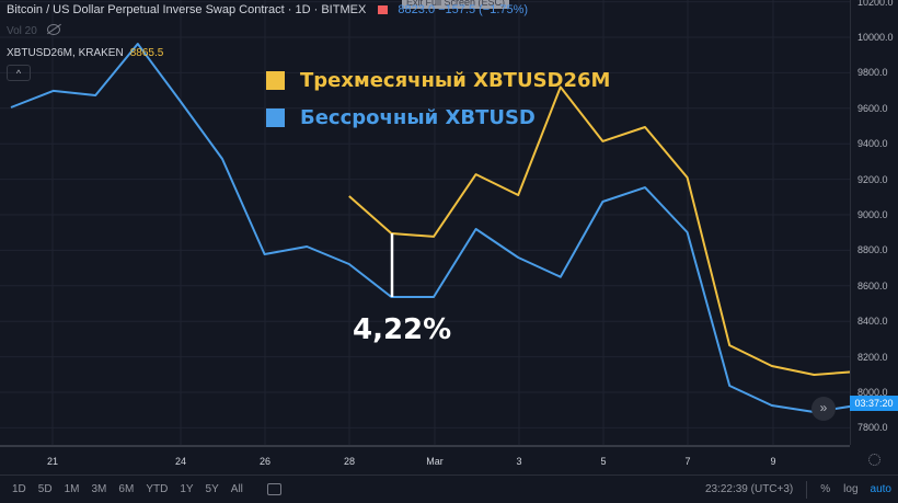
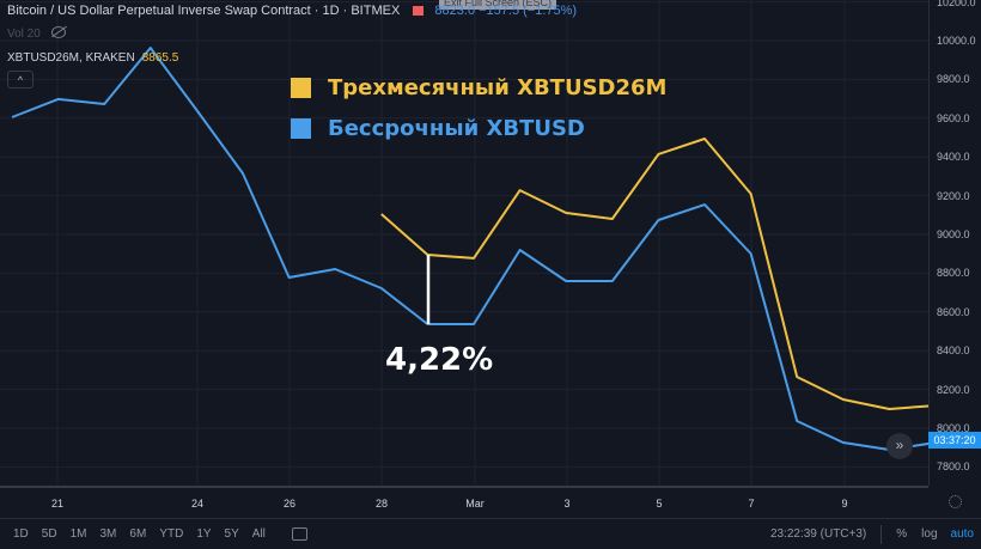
Бессрочный XBTUSD/Mar 3: 8650 -> 8760
Трехмесячный XBTUSD26M/Mar 3: 9720 -> 9080
